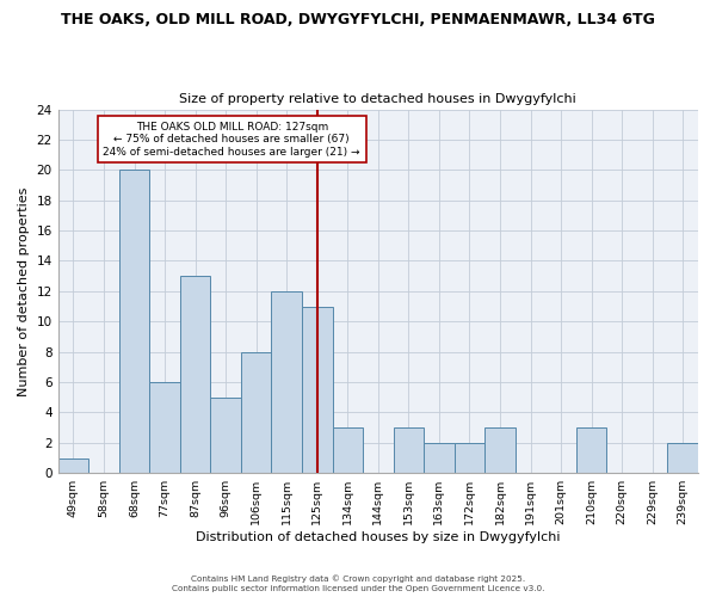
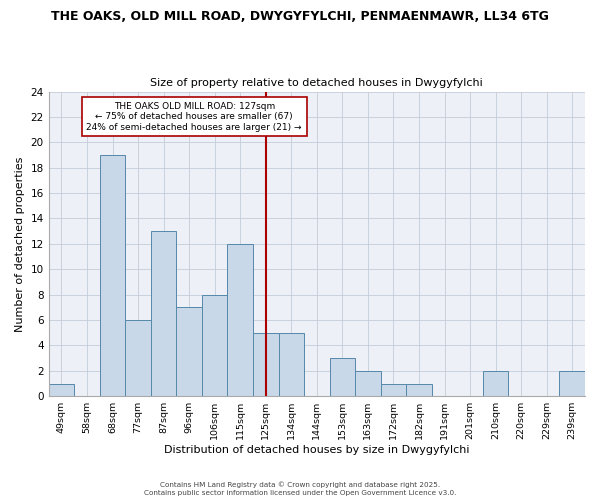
68sqm: 20 -> 19
96sqm: 5 -> 7
125sqm: 11 -> 5
134sqm: 3 -> 5
172sqm: 2 -> 1
182sqm: 3 -> 1
210sqm: 3 -> 2
